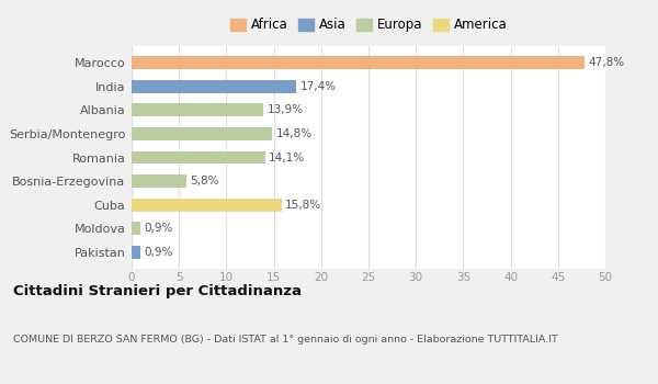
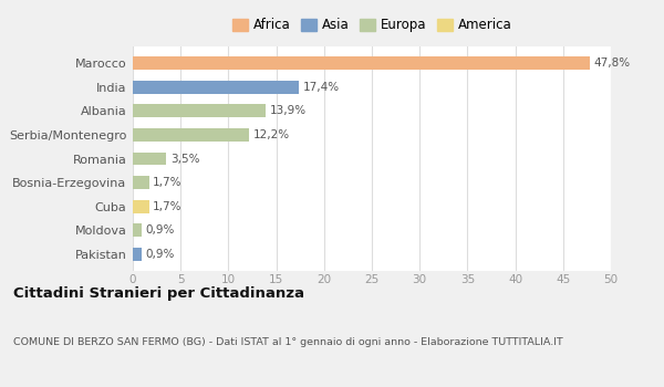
Serbia/Montenegro: 14,8% -> 12,2%
Romania: 14,1% -> 3,5%
Bosnia-Erzegovina: 5,8% -> 1,7%
Cuba: 15,8% -> 1,7%
